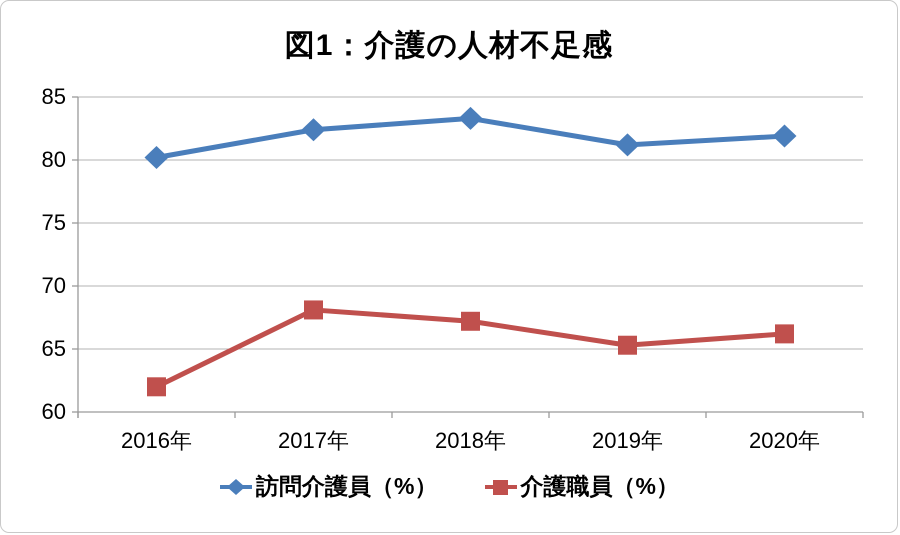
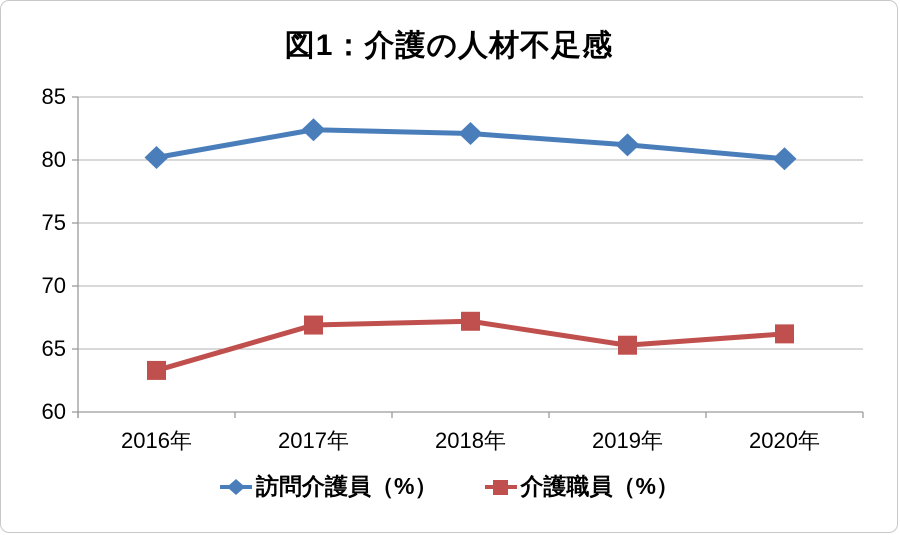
介護職員（%）/2016年: 62.0 -> 63.3
介護職員（%）/2017年: 68.1 -> 66.9
訪問介護員（%）/2018年: 83.3 -> 82.1
訪問介護員（%）/2020年: 81.9 -> 80.1
